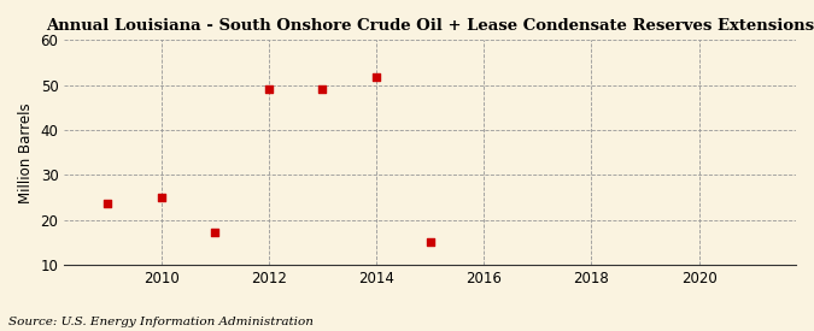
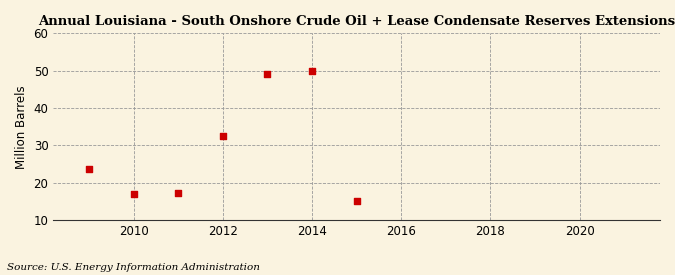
2010: 25.0 -> 17.0
2012: 49.2 -> 32.5
2014: 51.8 -> 50.0
